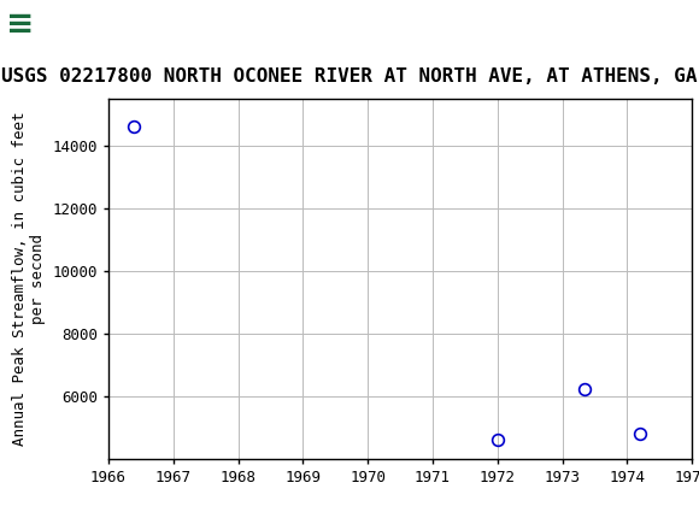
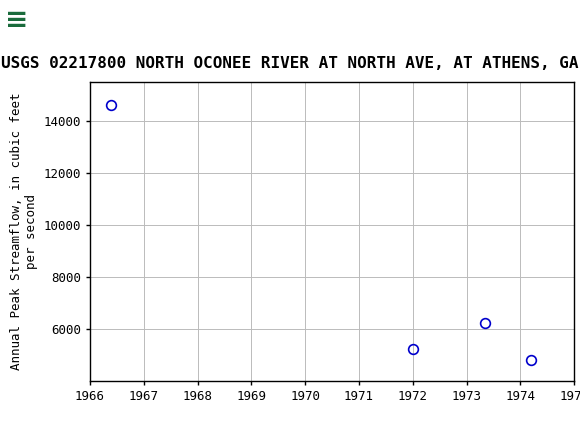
1972: 4600 -> 5200
